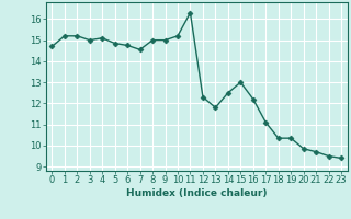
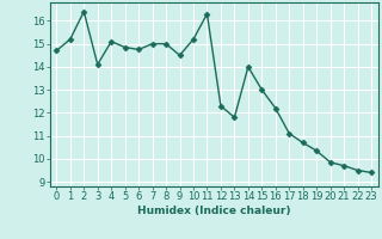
2: 15.2 -> 16.4
3: 15.0 -> 14.1
7: 14.6 -> 15.0
9: 15.0 -> 14.5
14: 12.5 -> 14.0
18: 10.3 -> 10.7
